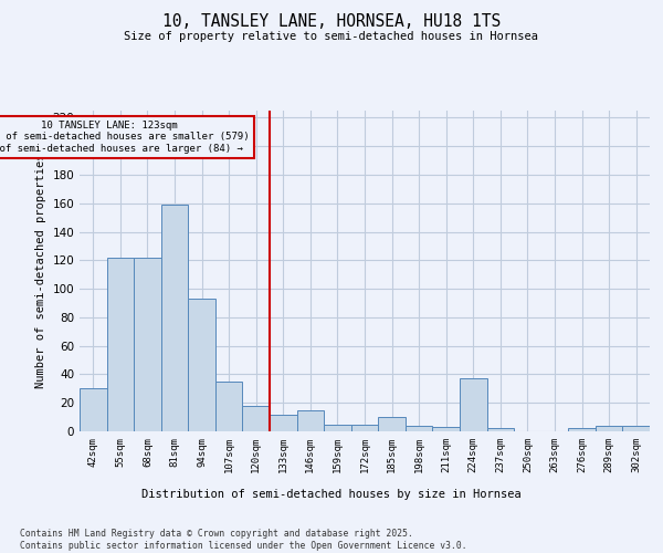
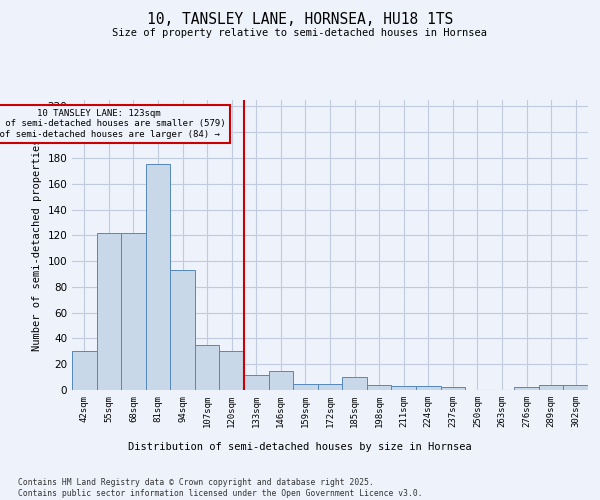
81sqm: 159 -> 175
120sqm: 18 -> 30
224sqm: 37 -> 3
